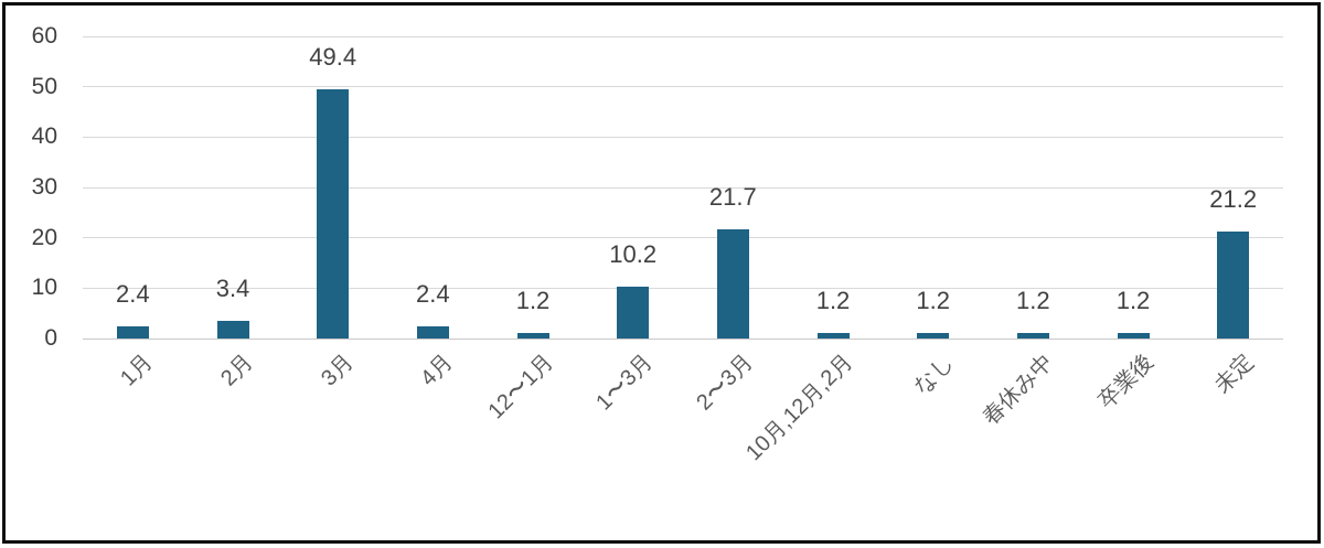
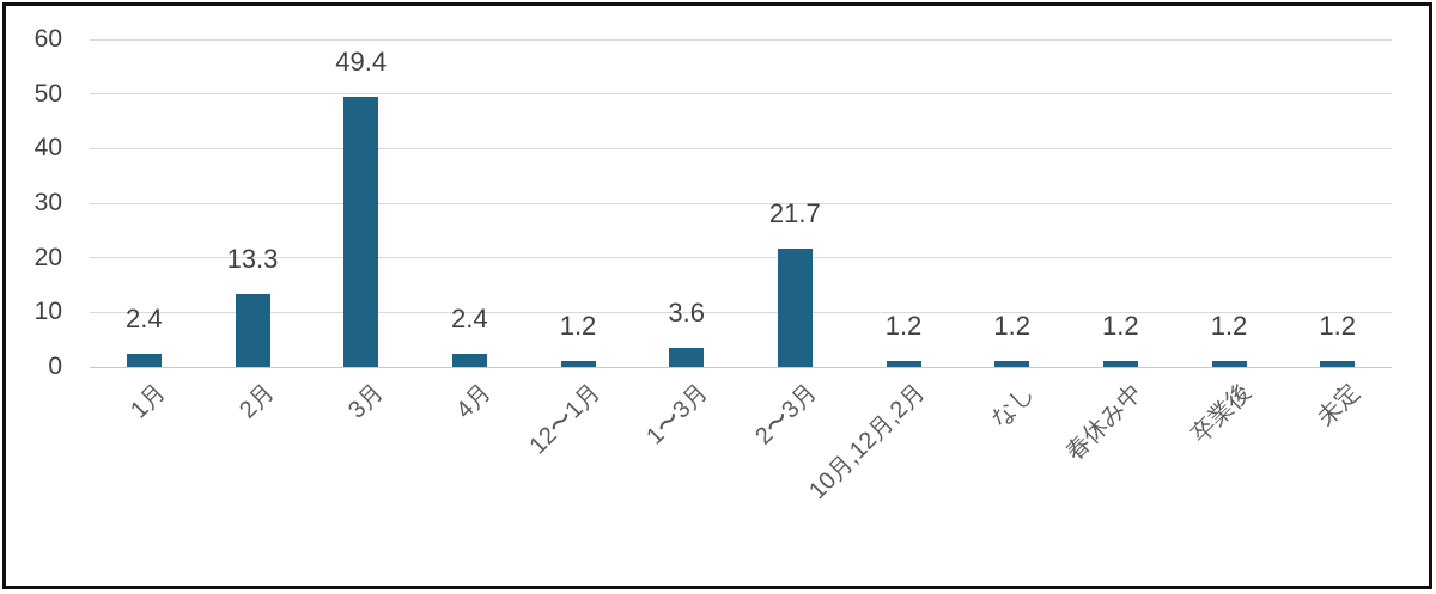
2月: 3.4 -> 13.3
1〜3月: 10.2 -> 3.6
未定: 21.2 -> 1.2
